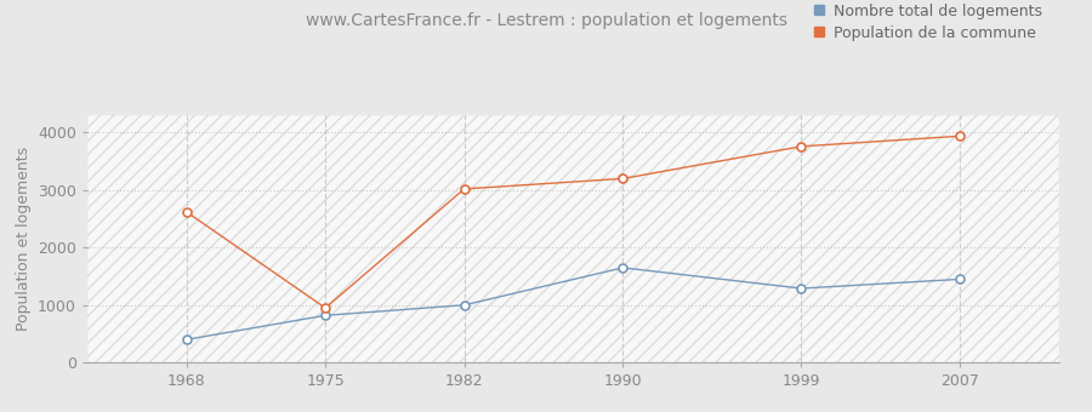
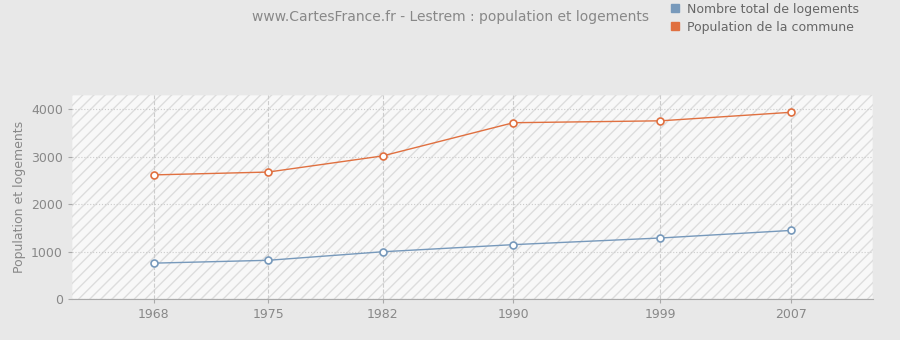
Nombre total de logements/1968: 400 -> 760
Population de la commune/1975: 950 -> 2680
Nombre total de logements/1990: 1650 -> 1150
Population de la commune/1990: 3200 -> 3720
